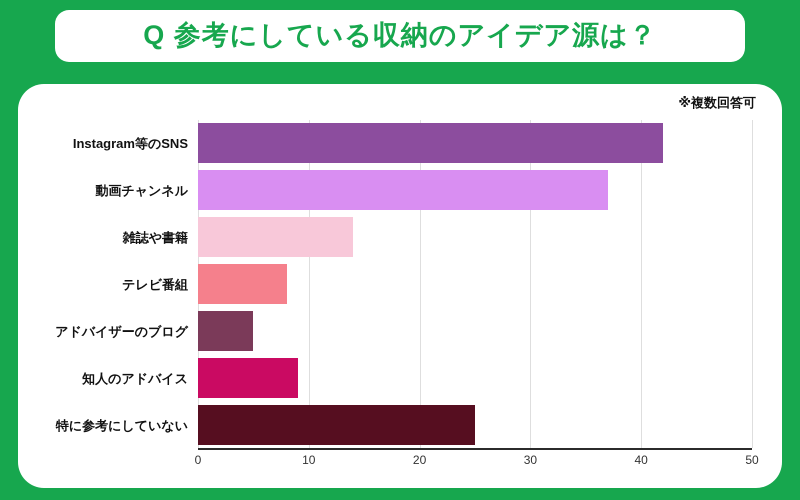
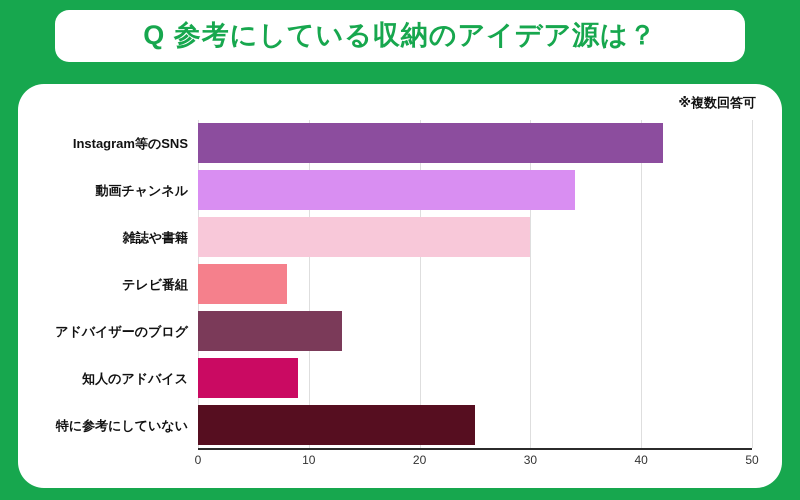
動画チャンネル: 37 -> 34
雑誌や書籍: 14 -> 30
アドバイザーのブログ: 5 -> 13
